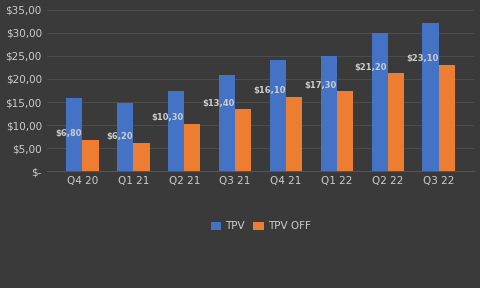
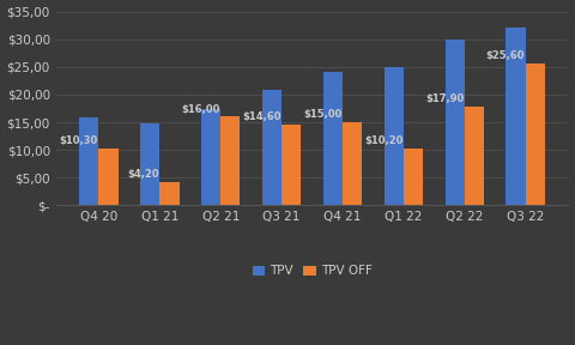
TPV OFF/Q4 20: $6,80 -> $10,30
TPV OFF/Q1 21: $6,20 -> $4,20
TPV OFF/Q2 21: $10,30 -> $16,00
TPV OFF/Q3 21: $13,40 -> $14,60
TPV OFF/Q4 21: $16,10 -> $15,00
TPV OFF/Q1 22: $17,30 -> $10,20
TPV OFF/Q2 22: $21,20 -> $17,90
TPV OFF/Q3 22: $23,10 -> $25,60
